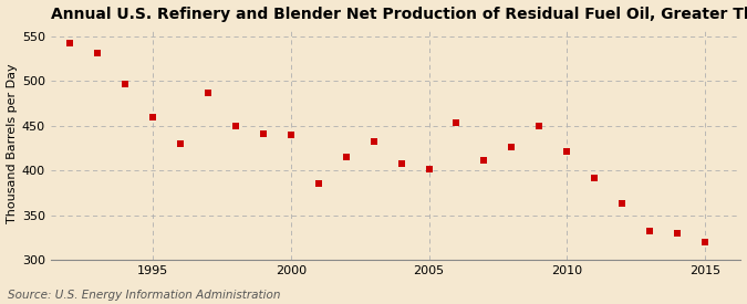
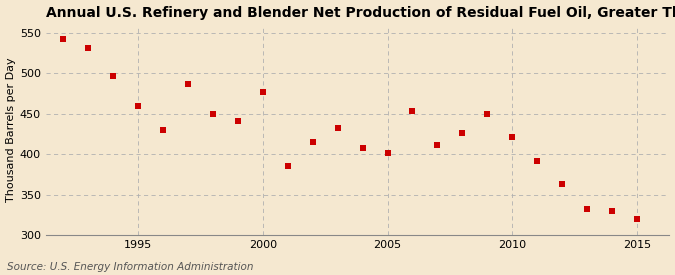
2000: 440 -> 477
